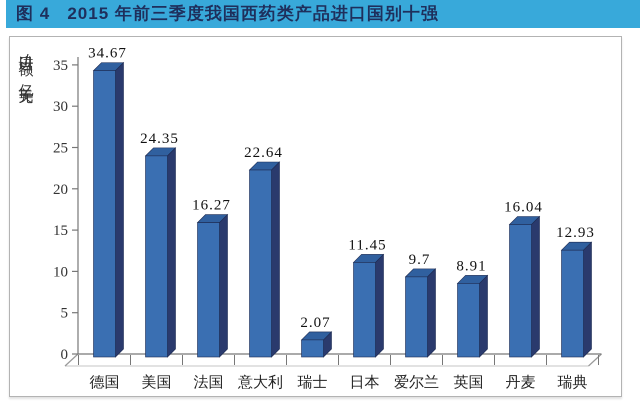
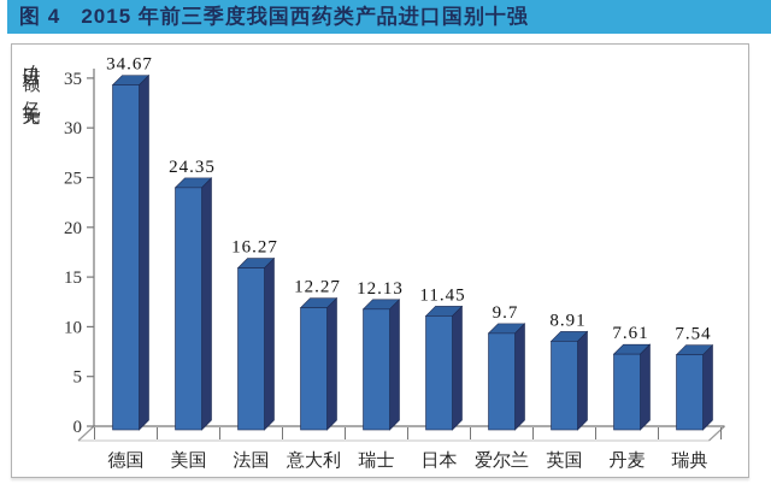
意大利: 22.64 -> 12.27
瑞士: 2.07 -> 12.13
丹麦: 16.04 -> 7.61
瑞典: 12.93 -> 7.54
